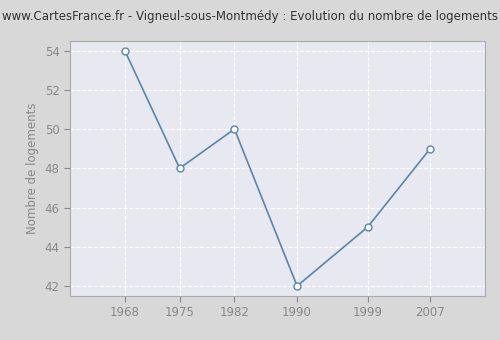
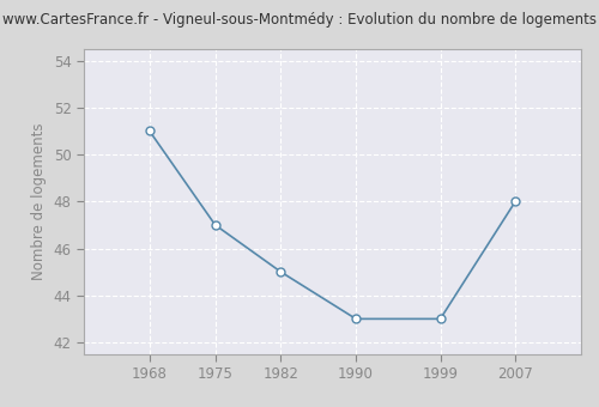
1968: 54 -> 51
1975: 48 -> 47
1982: 50 -> 45
1990: 42 -> 43
1999: 45 -> 43
2007: 49 -> 48
